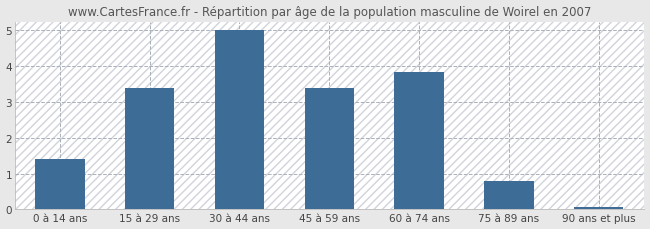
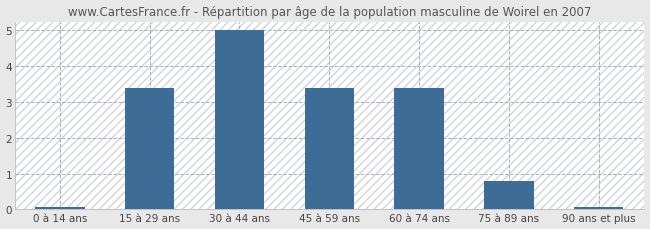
0 à 14 ans: 1.40 -> 0.05
60 à 74 ans: 3.85 -> 3.40
